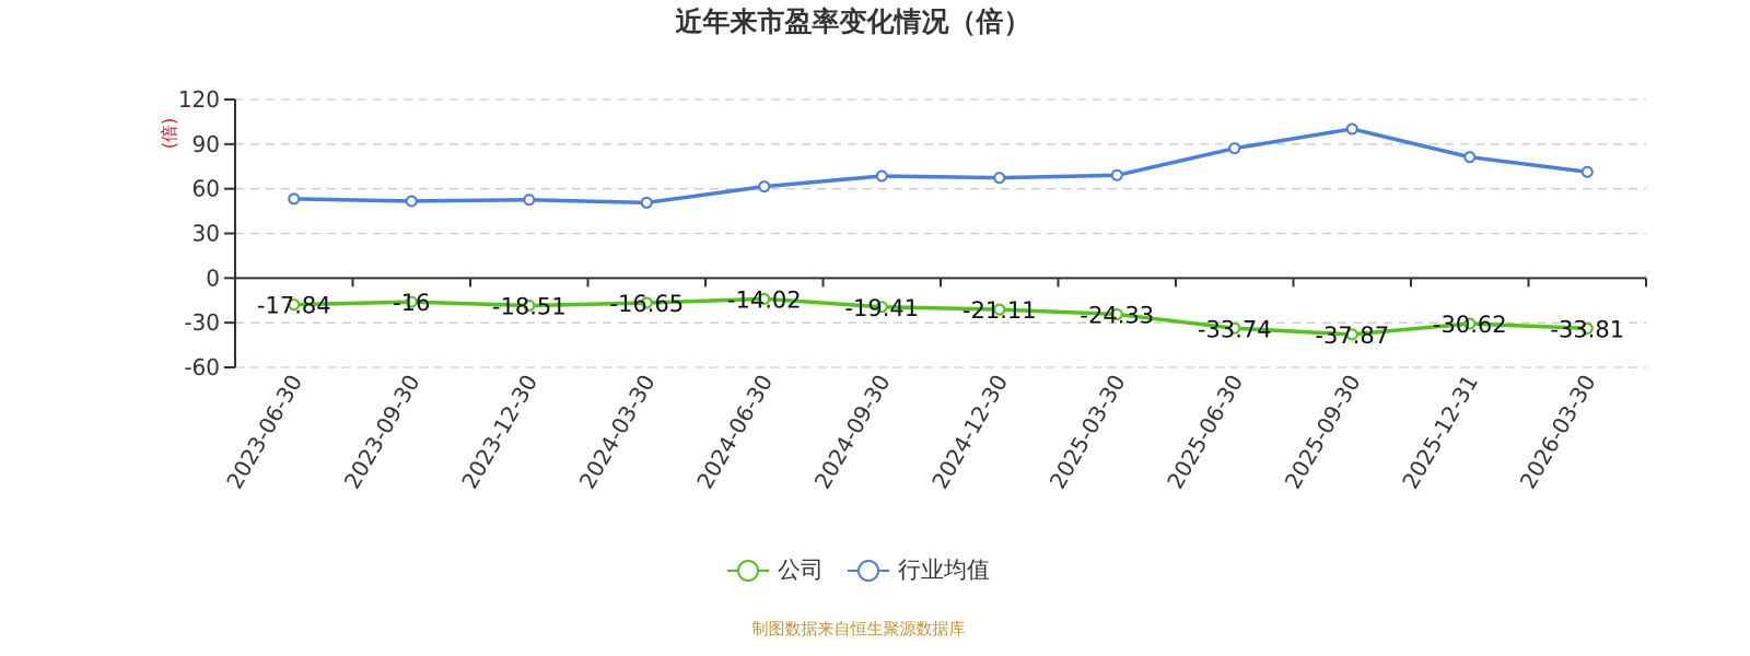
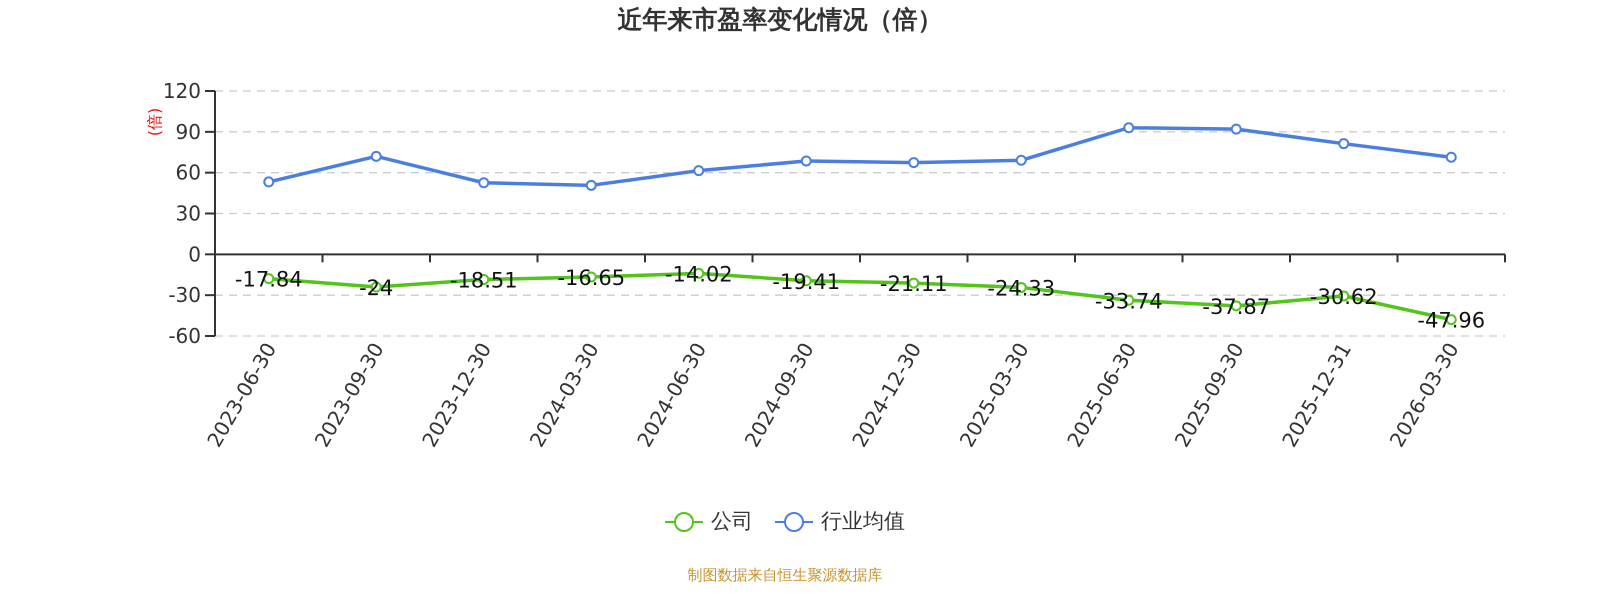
公司/2023-09-30: -16 -> -24
行业均值/2023-09-30: 52 -> 72
行业均值/2025-06-30: 87 -> 93
行业均值/2025-09-30: 100 -> 92
公司/2026-03-30: -33.81 -> -47.96
